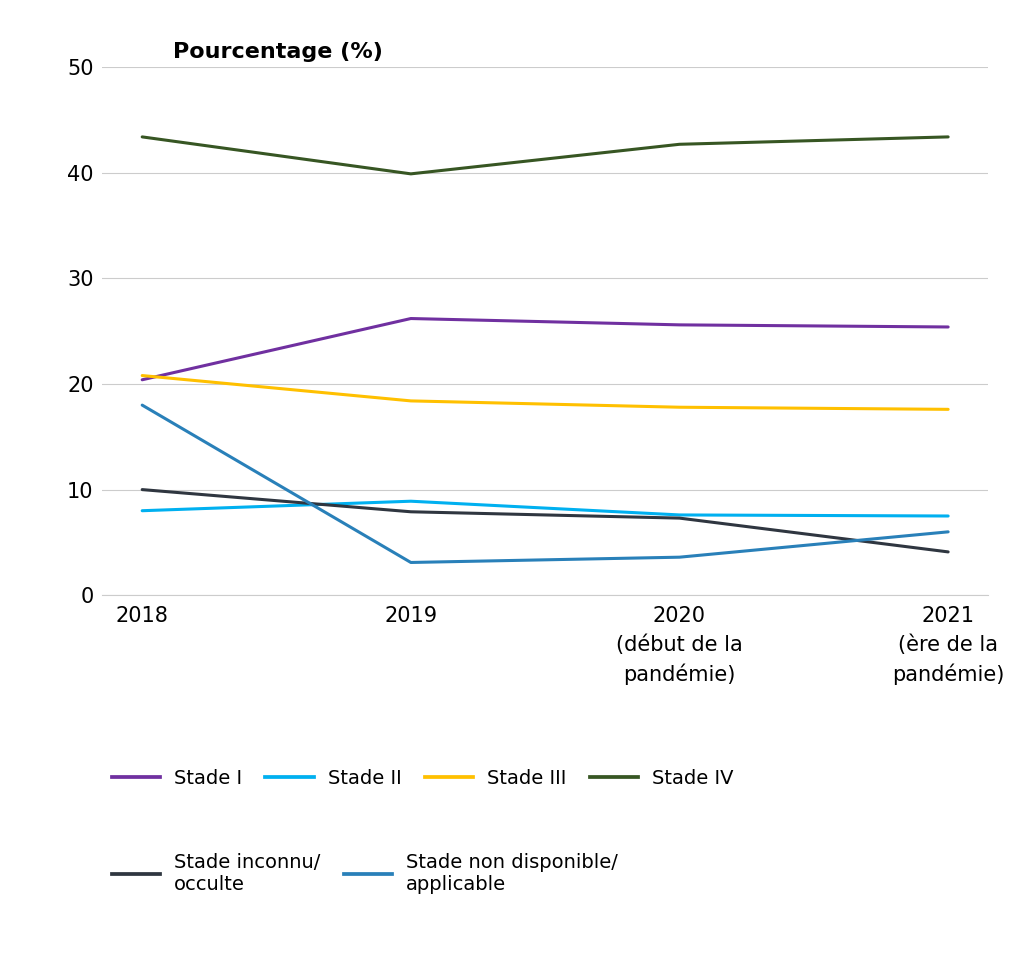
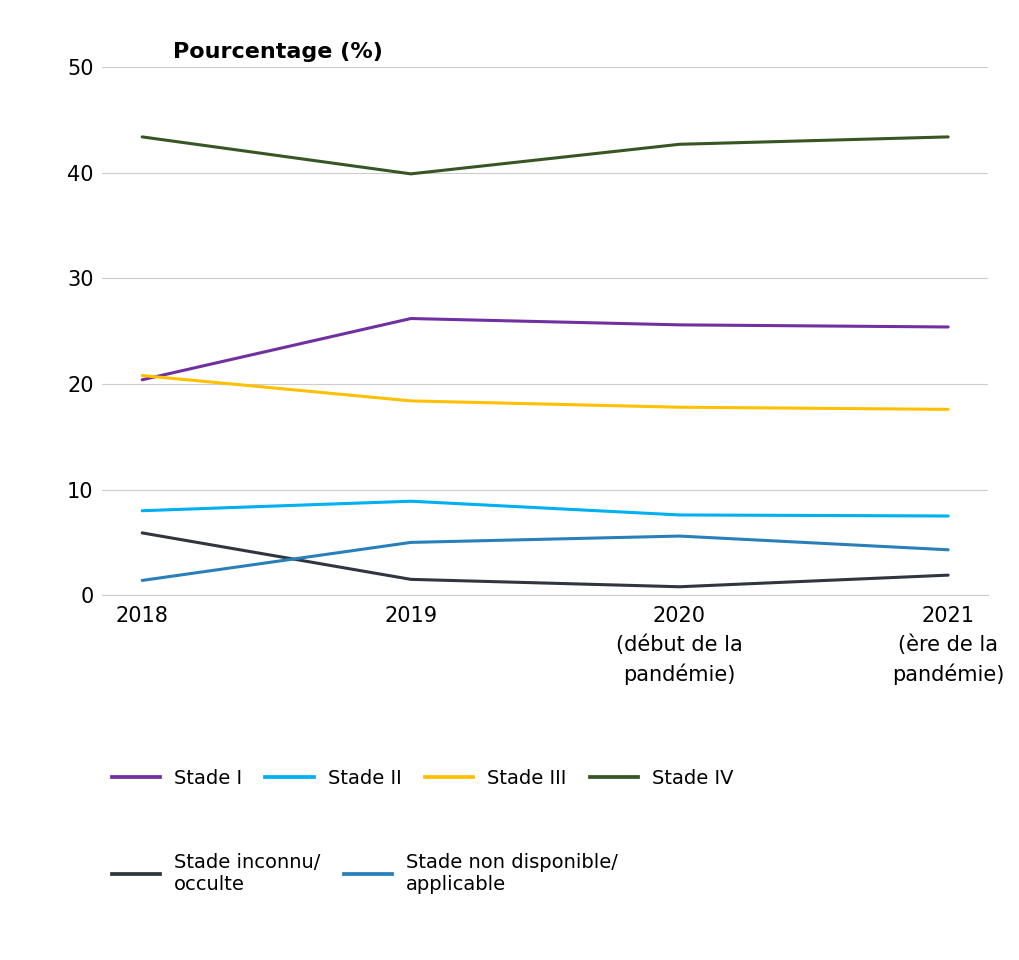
Stade inconnu/ occulte/2018: 10.0 -> 5.9
Stade non disponible/ applicable/2018: 18.0 -> 1.4
Stade inconnu/ occulte/2019: 7.9 -> 1.5
Stade non disponible/ applicable/2019: 3.1 -> 5.0
Stade inconnu/ occulte/2020 (début de la pandémie): 7.3 -> 0.8
Stade non disponible/ applicable/2020 (début de la pandémie): 3.6 -> 5.6
Stade inconnu/ occulte/2021 (ère de la pandémie): 4.1 -> 1.9
Stade non disponible/ applicable/2021 (ère de la pandémie): 6.0 -> 4.3
